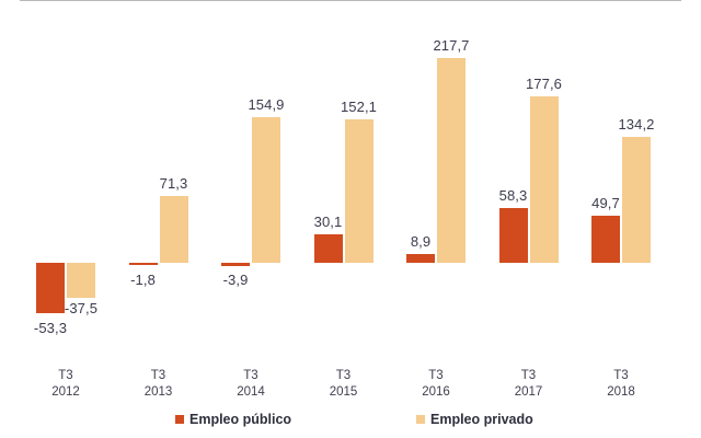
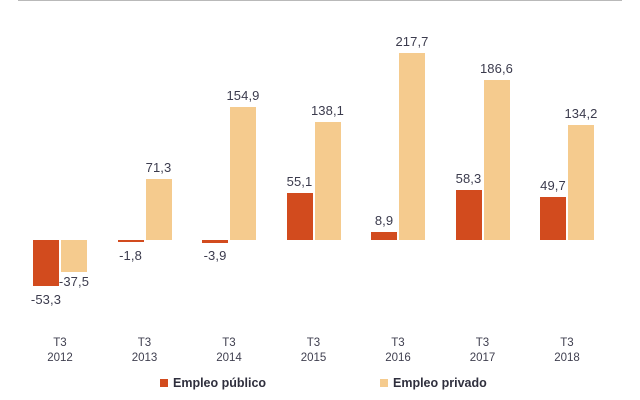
Empleo público/T3 2015: 30,1 -> 55,1
Empleo privado/T3 2015: 152,1 -> 138,1
Empleo privado/T3 2017: 177,6 -> 186,6
